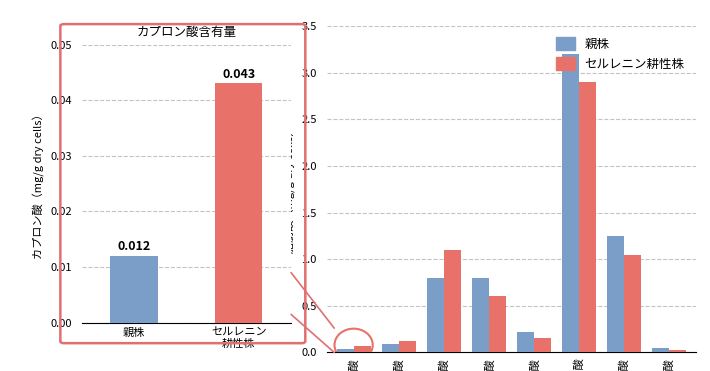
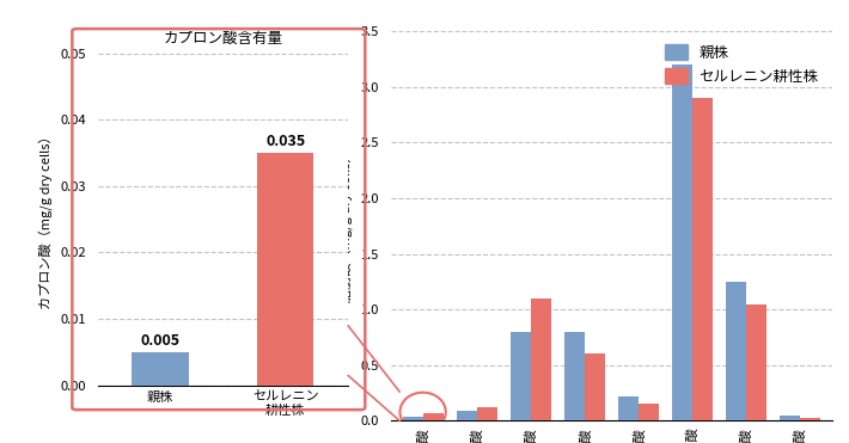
カプロン酸含有量/親株: 0.012 -> 0.005
カプロン酸含有量/セルレニン 耕性株: 0.043 -> 0.035
